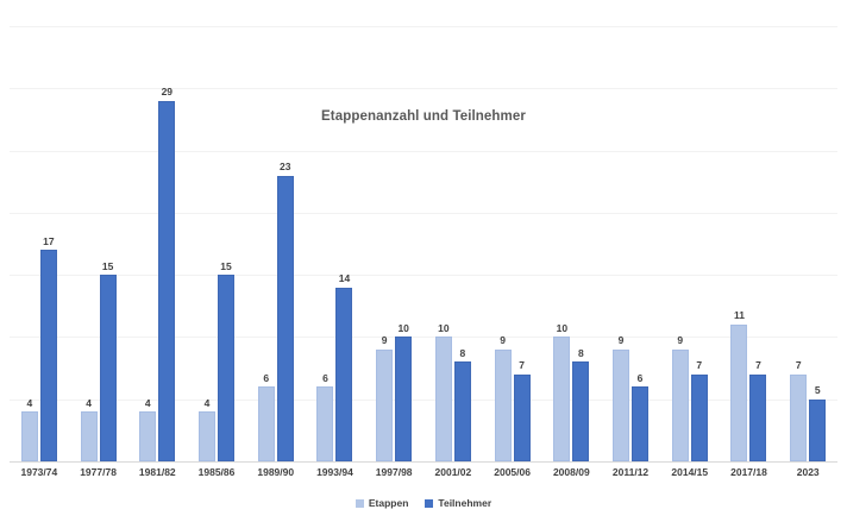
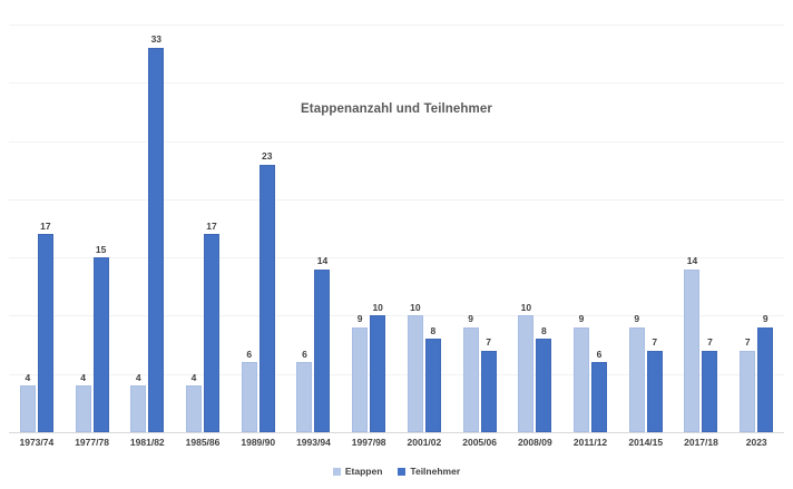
Teilnehmer/1981/82: 29 -> 33
Teilnehmer/1985/86: 15 -> 17
Etappen/2017/18: 11 -> 14
Teilnehmer/2023: 5 -> 9
